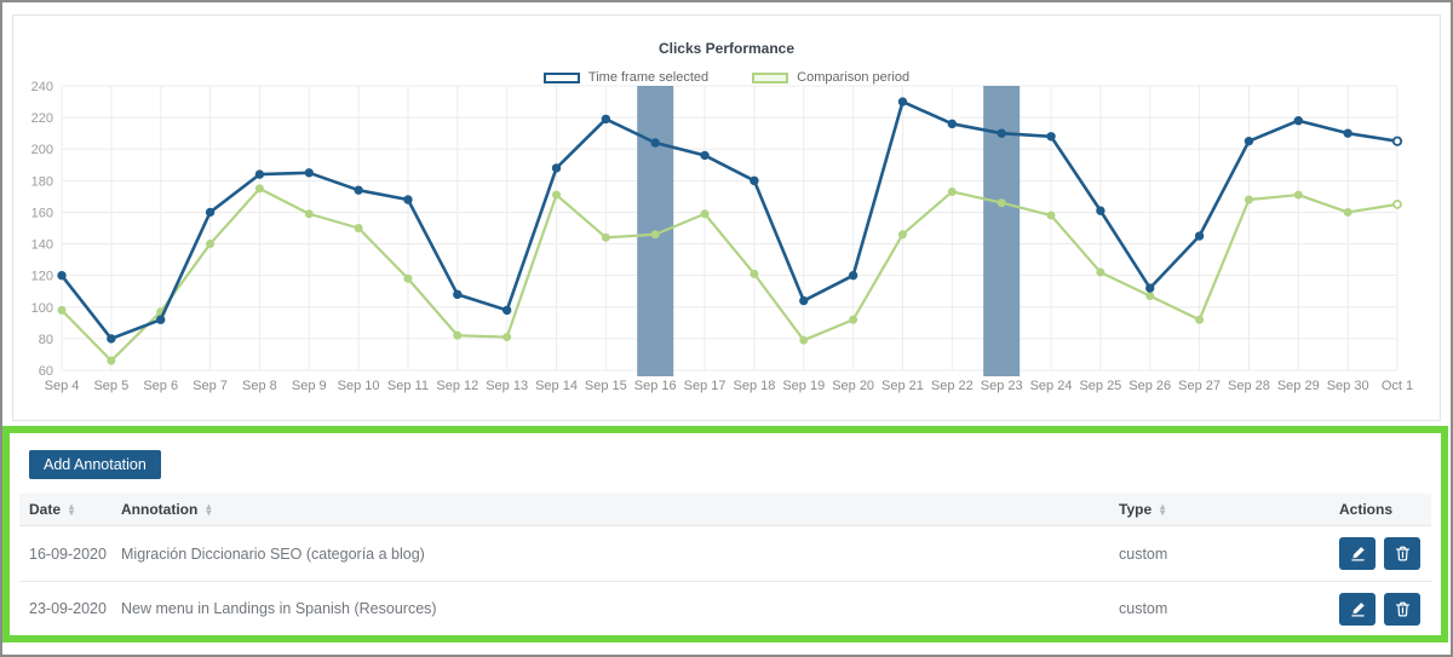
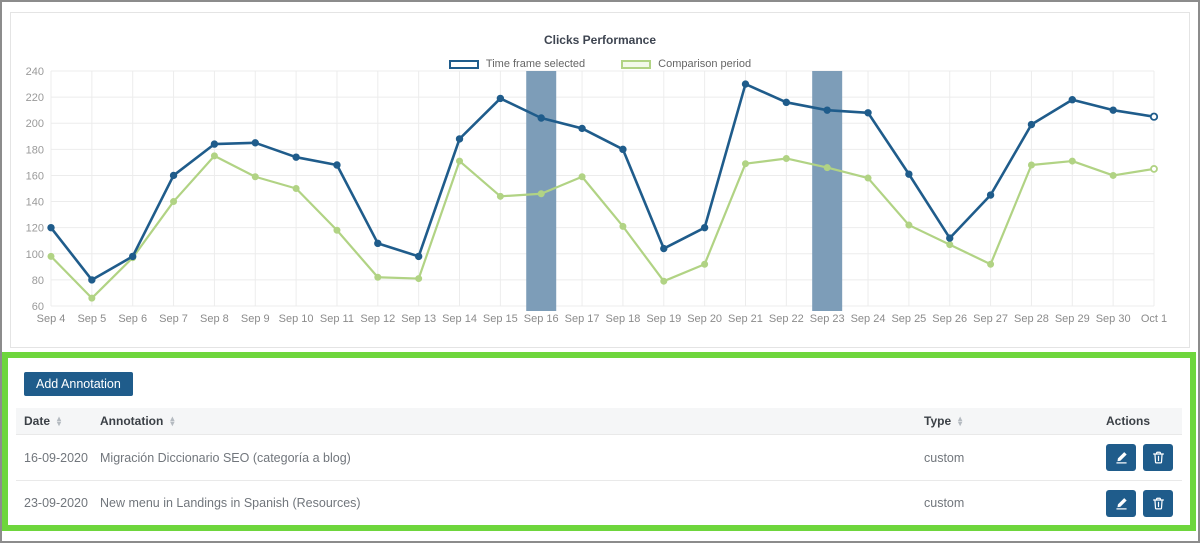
Time frame selected/Sep 6: 92 -> 98
Comparison period/Sep 21: 146 -> 169
Time frame selected/Sep 28: 205 -> 199
